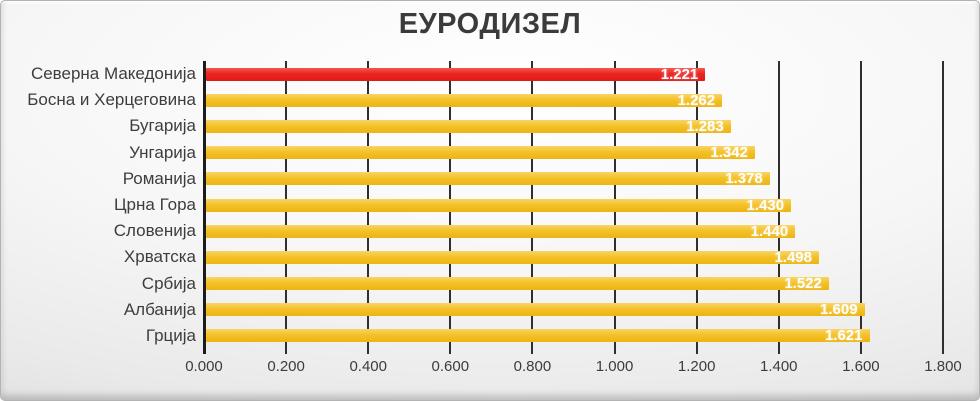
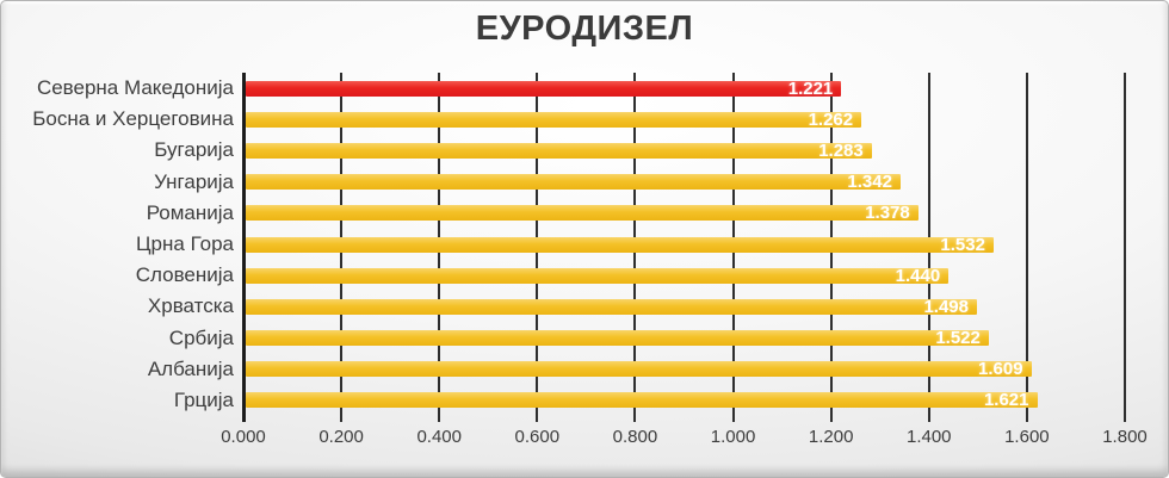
Црна Гора: 1.430 -> 1.532
